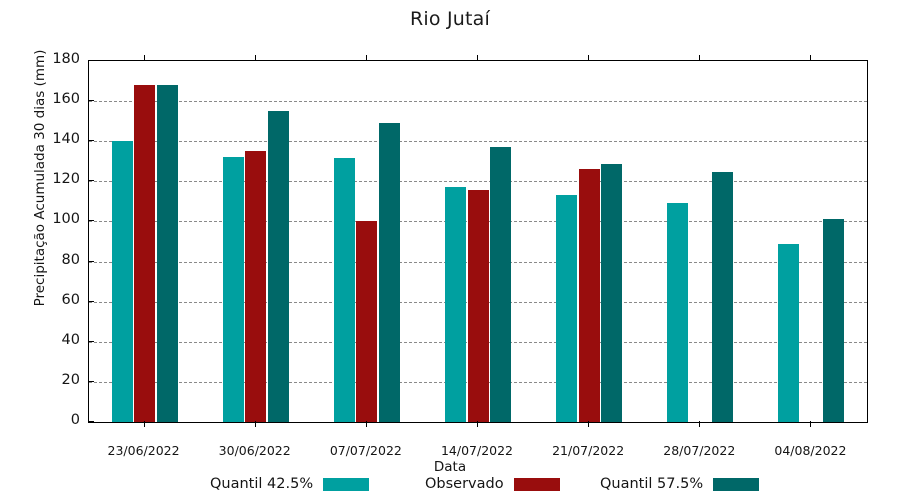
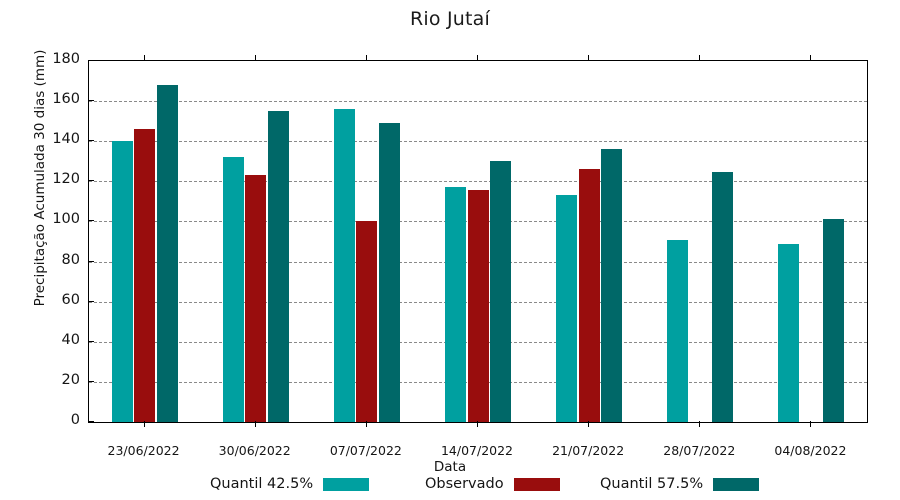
Observado/23/06/2022: 168 -> 146
Observado/30/06/2022: 135 -> 123
Quantil 42.5%/07/07/2022: 132 -> 156
Quantil 57.5%/14/07/2022: 137 -> 130
Quantil 57.5%/21/07/2022: 128 -> 136
Quantil 42.5%/28/07/2022: 109 -> 91
